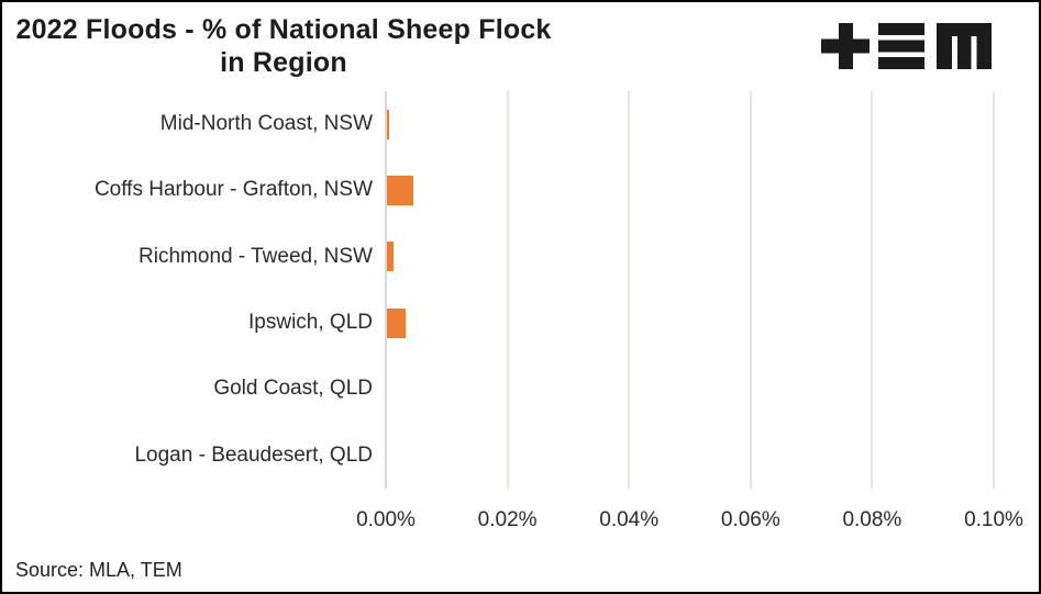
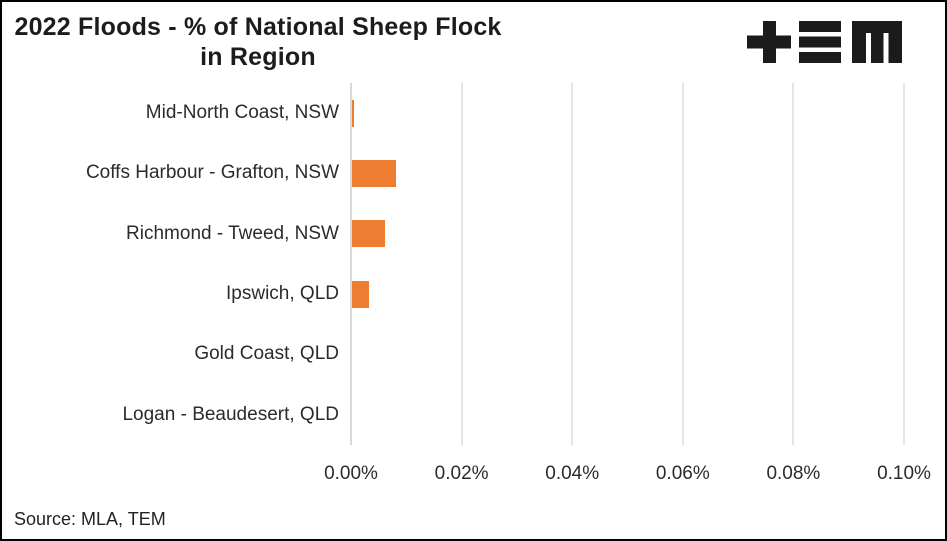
Coffs Harbour - Grafton, NSW: 0.004% -> 0.008%
Richmond - Tweed, NSW: 0.001% -> 0.006%
